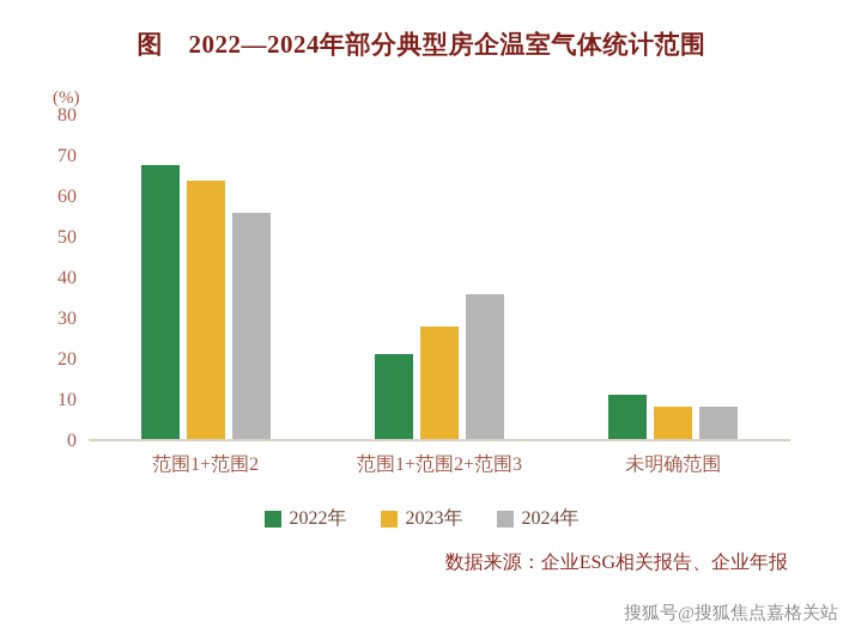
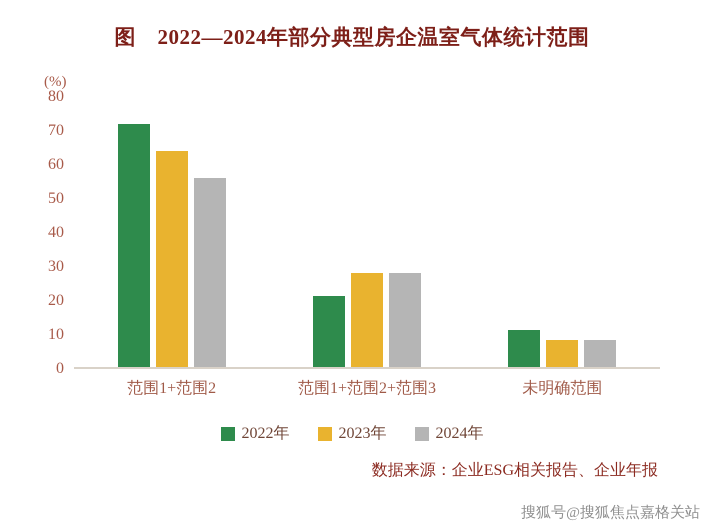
2022年/范围1+范围2: 68 -> 72
2024年/范围1+范围2+范围3: 36 -> 28
